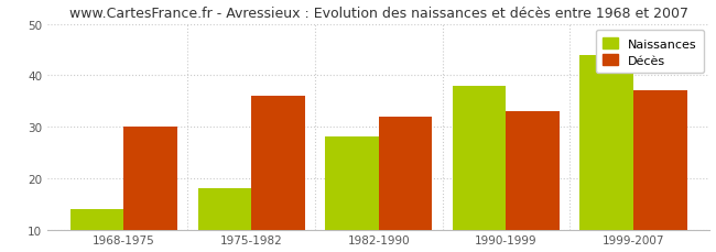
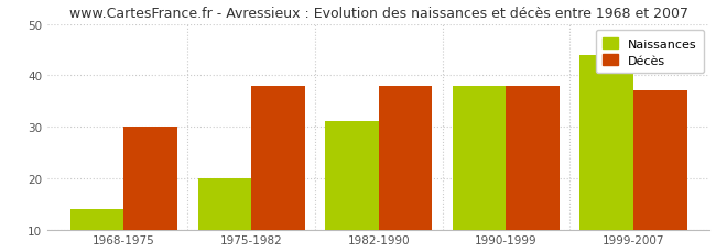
Naissances/1975-1982: 18 -> 20
Décès/1975-1982: 36 -> 38
Naissances/1982-1990: 28 -> 31
Décès/1982-1990: 32 -> 38
Décès/1990-1999: 33 -> 38
